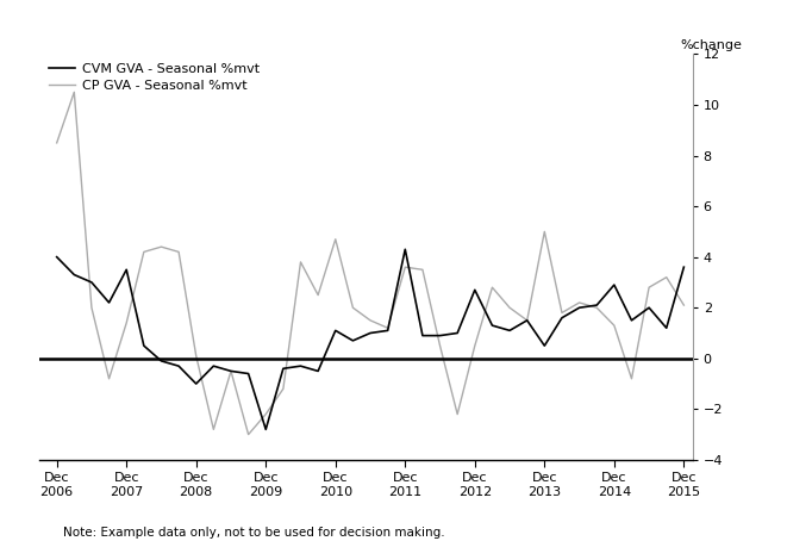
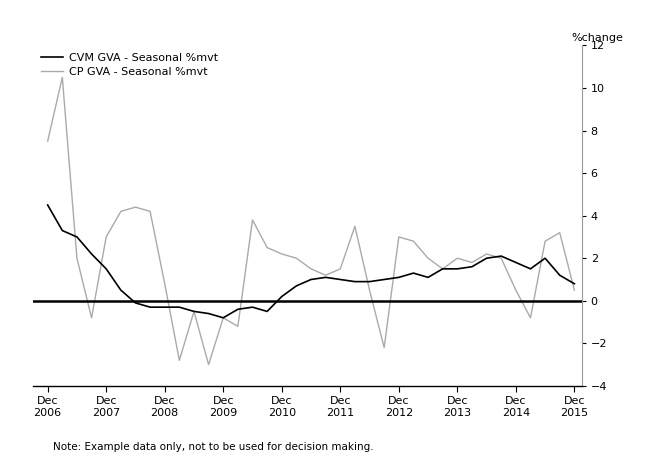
CVM GVA - Seasonal %mvt/Dec 2006: 4.0 -> 4.5
CP GVA - Seasonal %mvt/Dec 2006: 8.5 -> 7.5
CVM GVA - Seasonal %mvt/Dec 2007: 3.5 -> 1.5
CP GVA - Seasonal %mvt/Dec 2007: 1.4 -> 3.0
CVM GVA - Seasonal %mvt/Dec 2008: -1.0 -> -0.3
CP GVA - Seasonal %mvt/Dec 2008: 0.1 -> 0.8
CVM GVA - Seasonal %mvt/Dec 2009: -2.8 -> -0.8
CP GVA - Seasonal %mvt/Dec 2009: -2.2 -> -0.8
CVM GVA - Seasonal %mvt/Dec 2010: 1.1 -> 0.2
CP GVA - Seasonal %mvt/Dec 2010: 4.7 -> 2.2
CVM GVA - Seasonal %mvt/Dec 2011: 4.3 -> 1.0
CP GVA - Seasonal %mvt/Dec 2011: 3.6 -> 1.5
CVM GVA - Seasonal %mvt/Dec 2012: 2.7 -> 1.1
CP GVA - Seasonal %mvt/Dec 2012: 0.5 -> 3.0
CVM GVA - Seasonal %mvt/Dec 2013: 0.5 -> 1.5
CP GVA - Seasonal %mvt/Dec 2013: 5.0 -> 2.0
CVM GVA - Seasonal %mvt/Dec 2014: 2.9 -> 1.8
CP GVA - Seasonal %mvt/Dec 2014: 1.3 -> 0.5
CVM GVA - Seasonal %mvt/Dec 2015: 3.6 -> 0.8
CP GVA - Seasonal %mvt/Dec 2015: 2.1 -> 0.5
